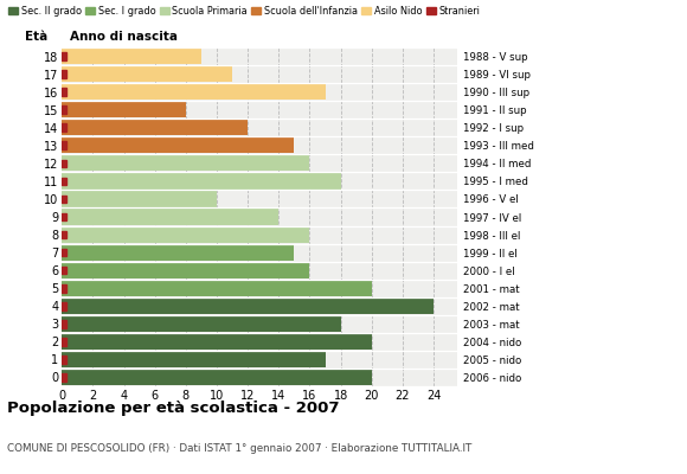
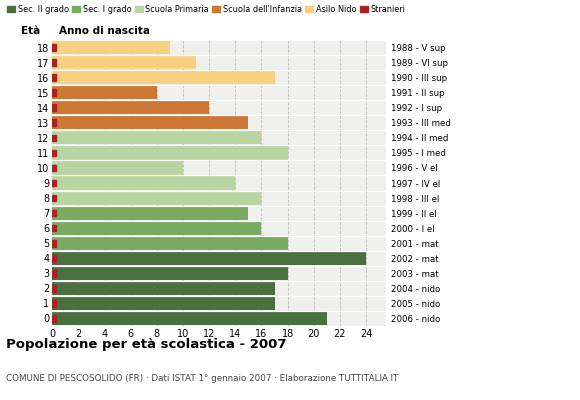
5: 20 -> 18
2: 20 -> 17
0: 20 -> 21
